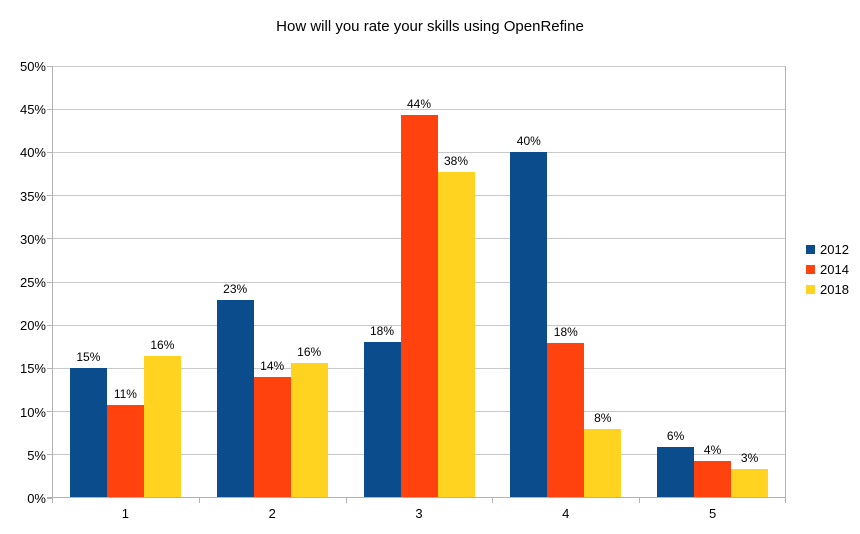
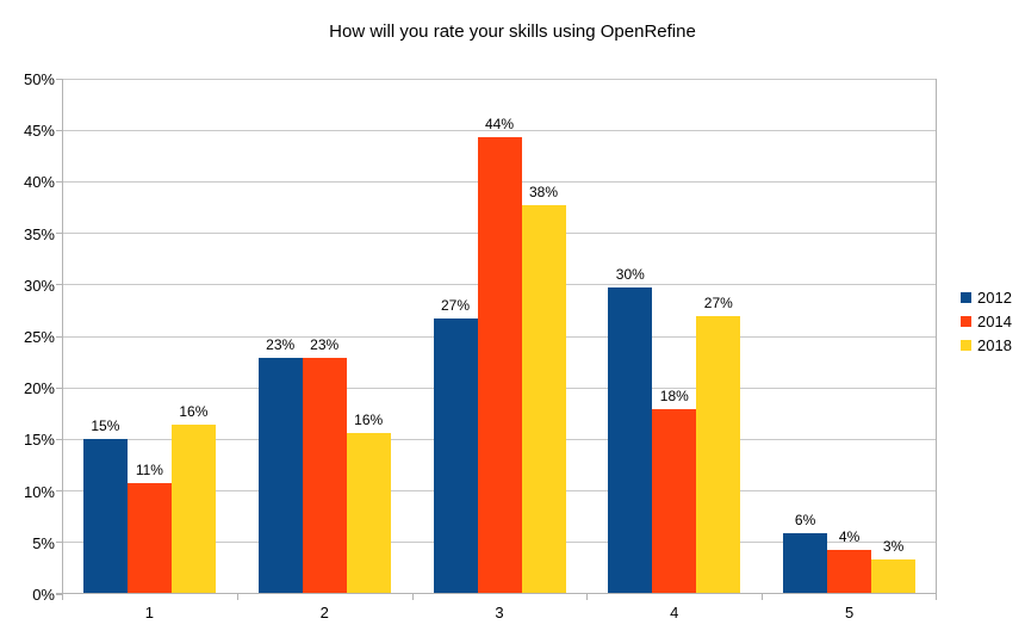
2014/2: 14% -> 23%
2012/3: 18% -> 27%
2012/4: 40% -> 30%
2018/4: 8% -> 27%
